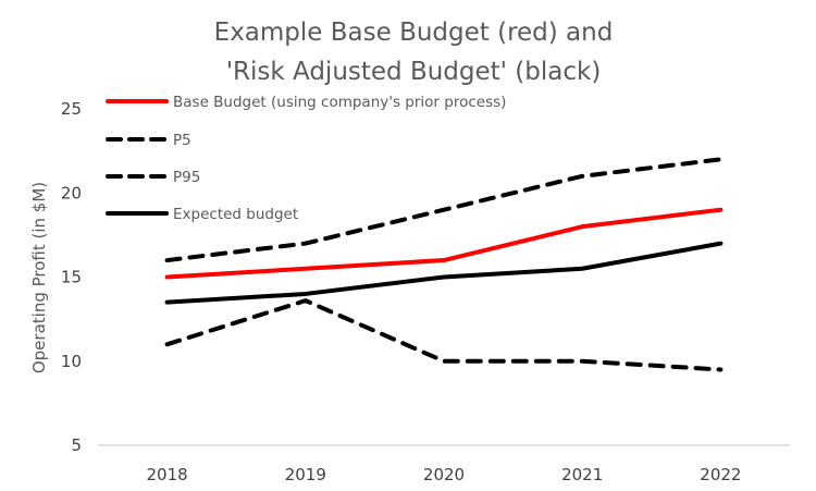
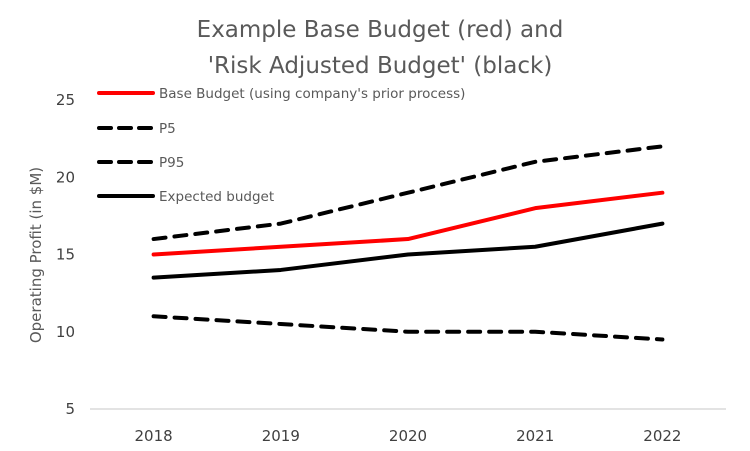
P5/2019: 13.6 -> 10.5
